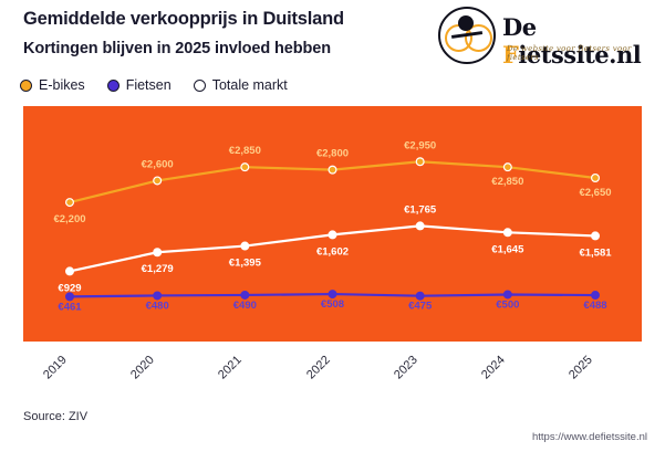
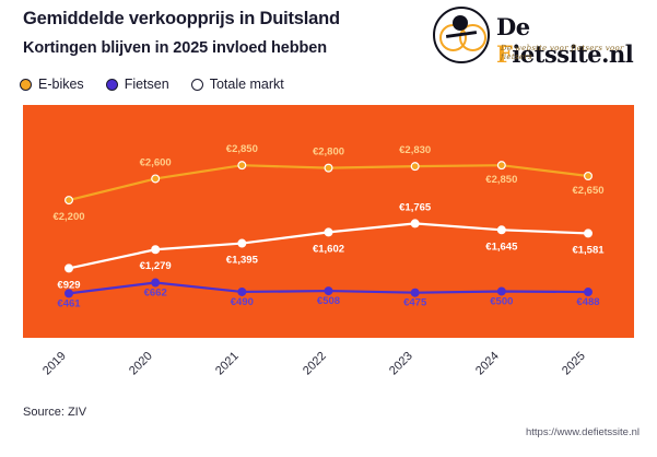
Fietsen/2020: €480 -> €662
E-bikes/2023: €2,950 -> €2,830
